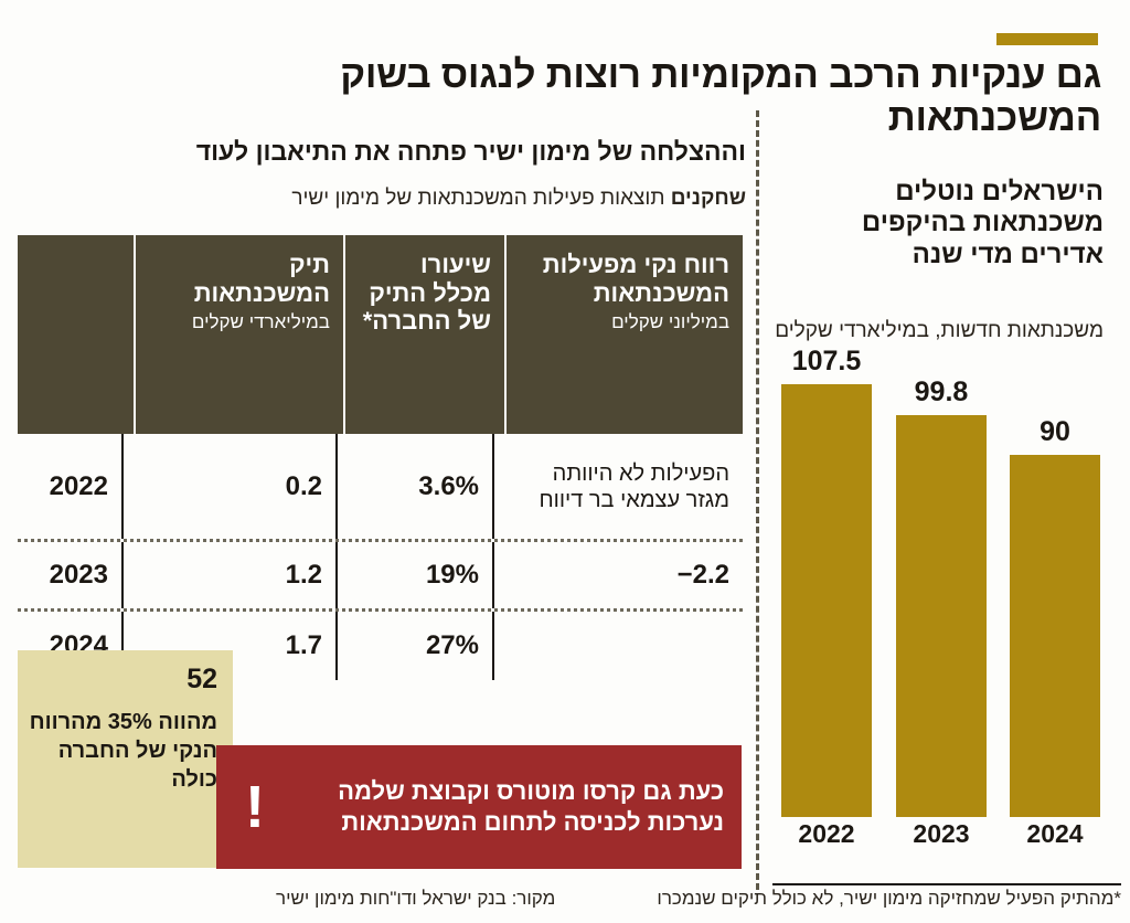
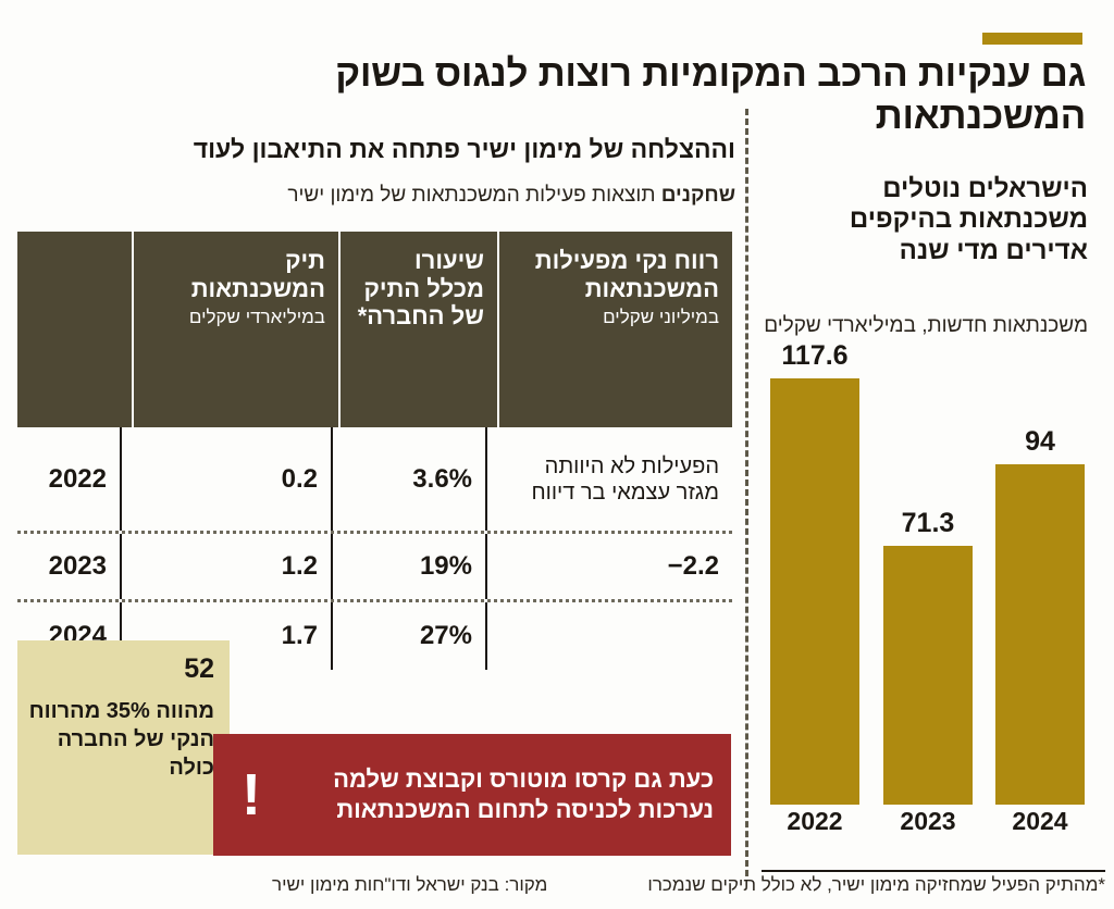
2022: 107.5 -> 117.6
2023: 99.8 -> 71.3
2024: 90 -> 94
